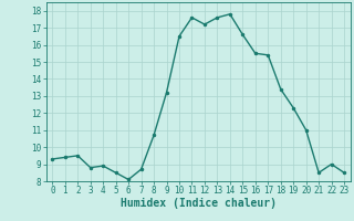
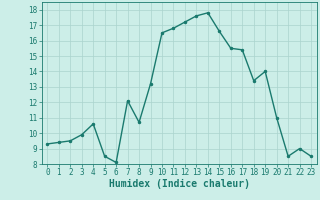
3: 8.8 -> 9.9
4: 8.9 -> 10.6
7: 8.7 -> 12.1
11: 17.6 -> 16.8
19: 12.3 -> 14.0
